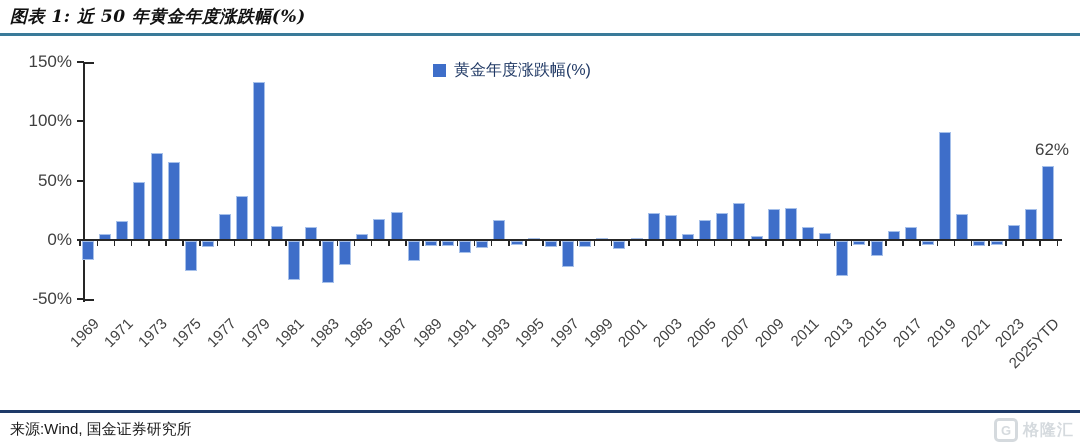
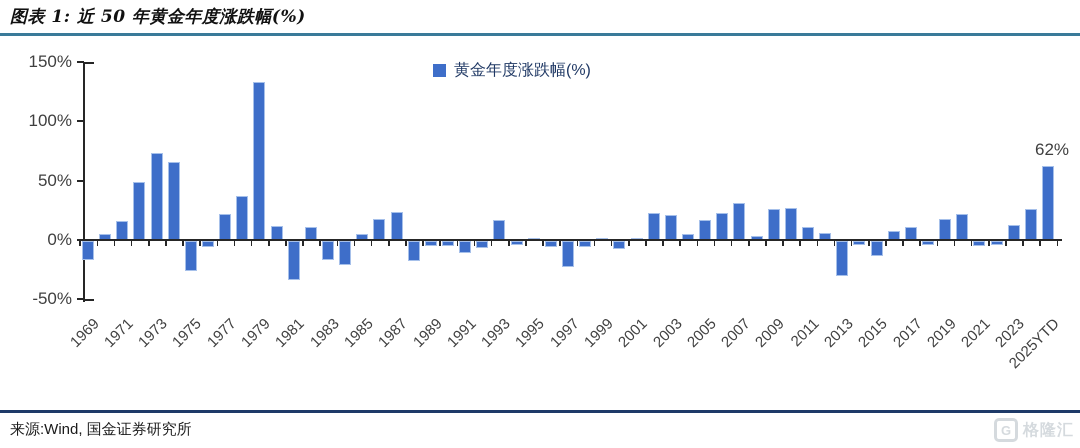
1983: -35% -> -16%
2019: 91% -> 18%
